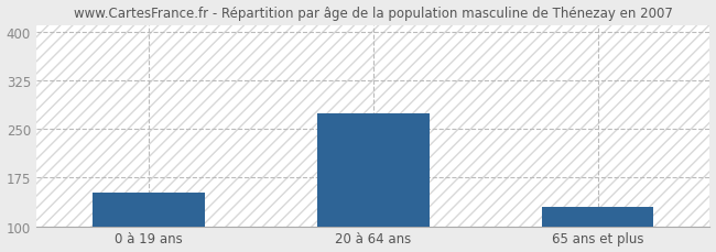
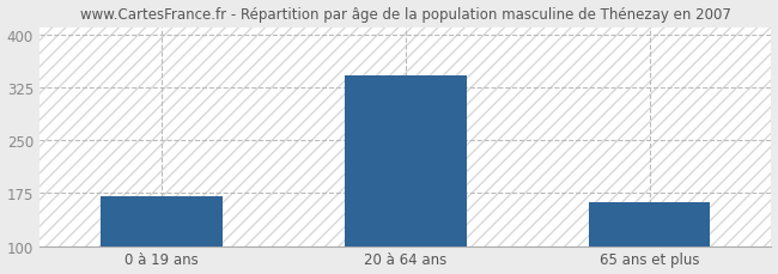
0 à 19 ans: 152 -> 171
20 à 64 ans: 274 -> 342
65 ans et plus: 130 -> 162
